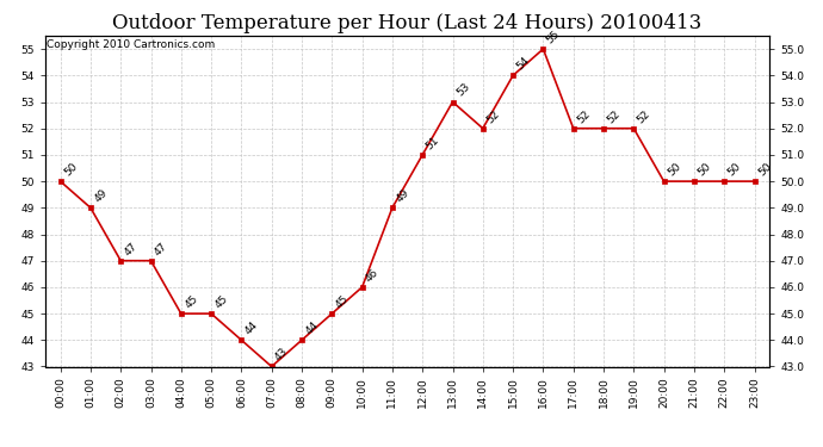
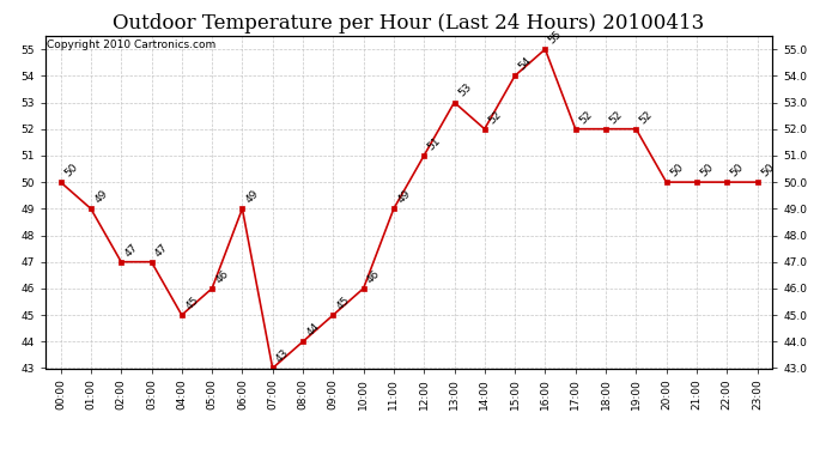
05:00: 45 -> 46
06:00: 44 -> 49
